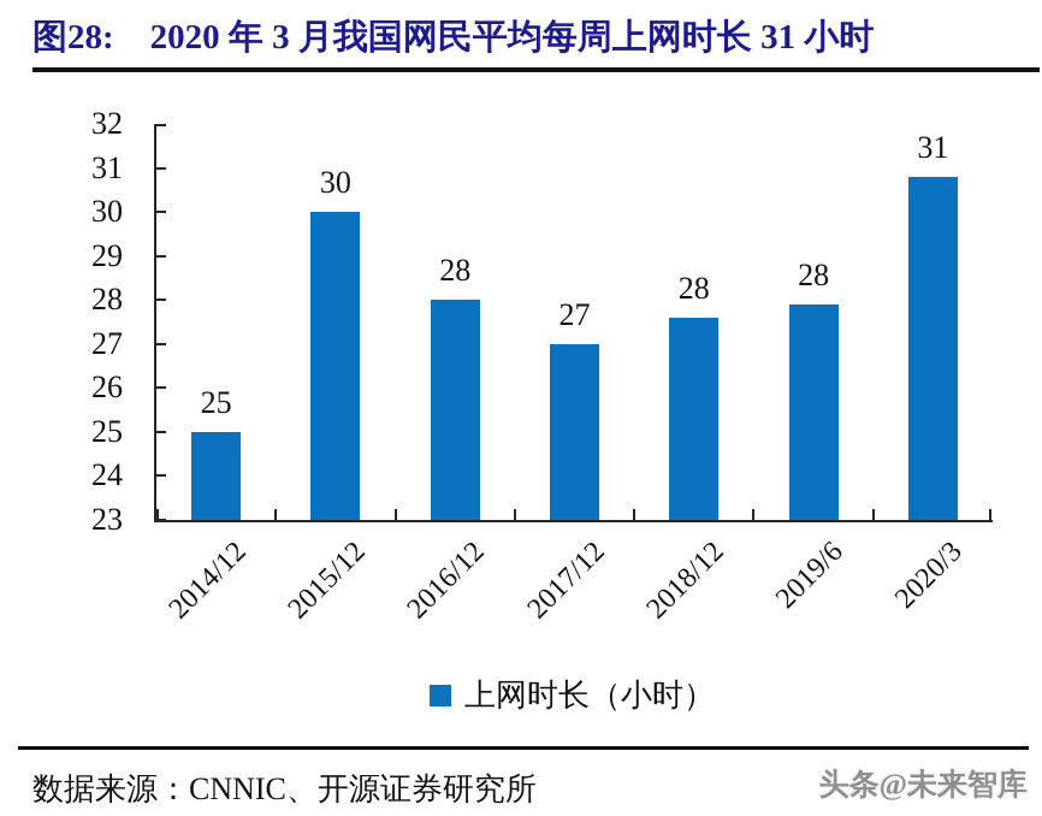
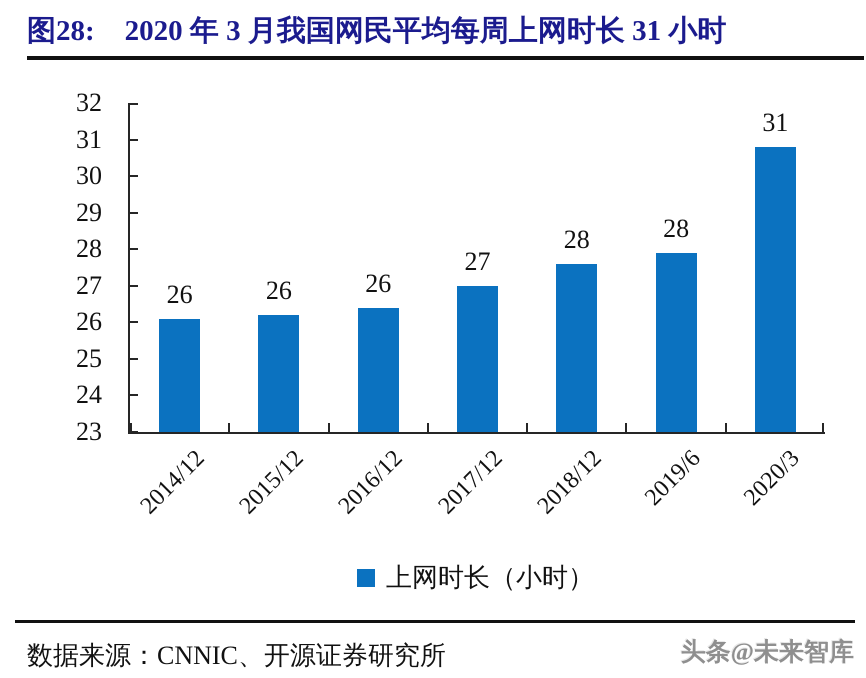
2014/12: 25 -> 26
2015/12: 30 -> 26
2016/12: 28 -> 26
